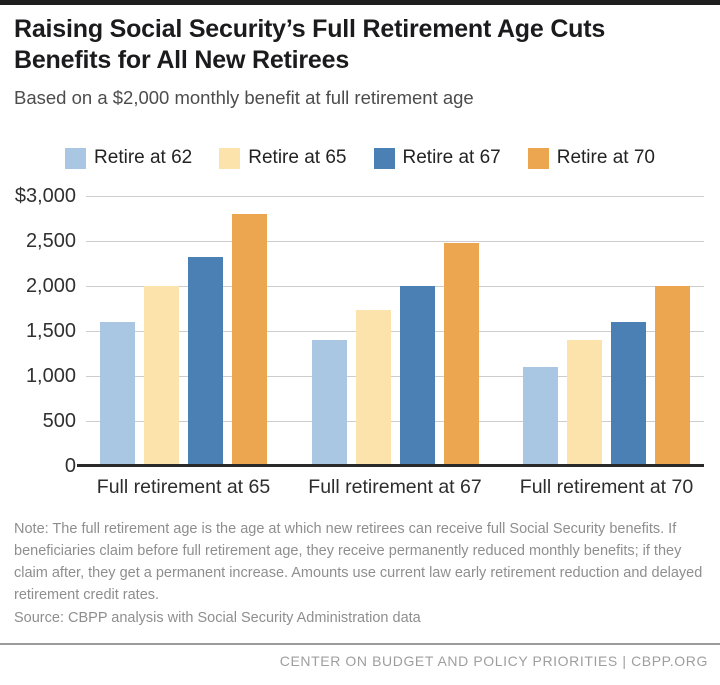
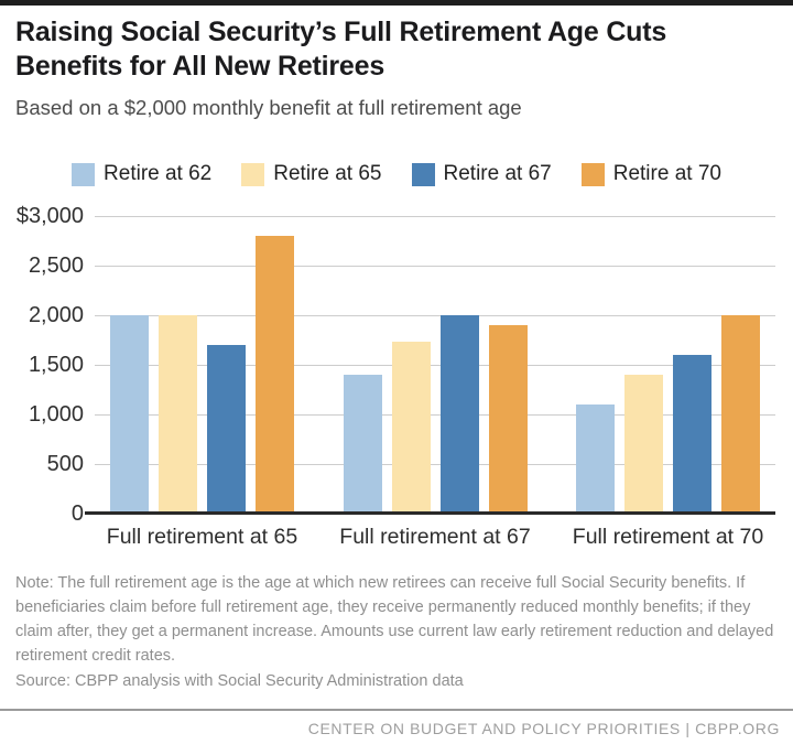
Retire at 62/Full retirement at 65: $1600 -> $2000
Retire at 67/Full retirement at 65: $2300 -> $1700
Retire at 70/Full retirement at 67: $2500 -> $1900
